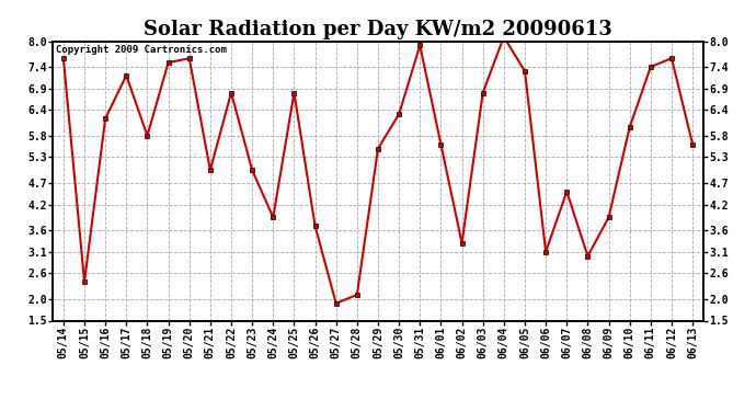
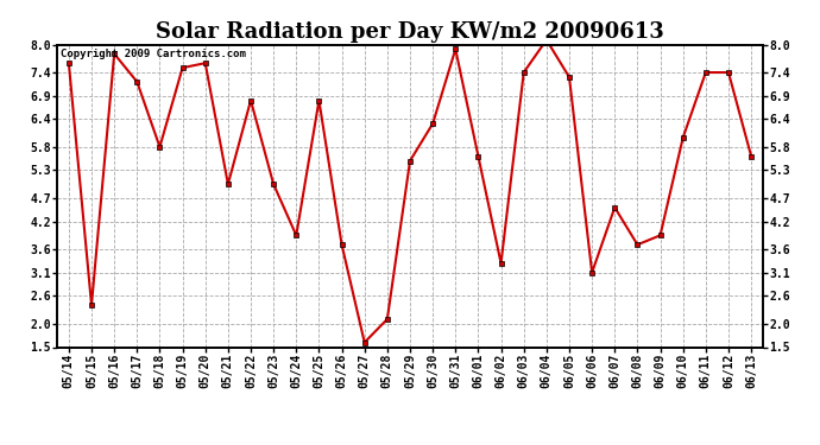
05/16: 6.2 -> 7.8
05/27: 1.9 -> 1.6
06/03: 6.8 -> 7.4
06/08: 3.0 -> 3.7
06/12: 7.6 -> 7.4
